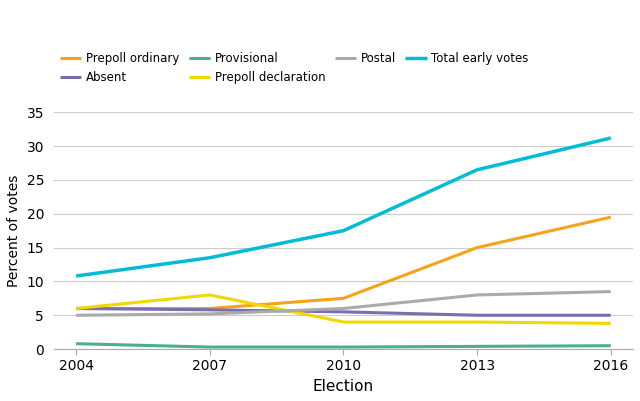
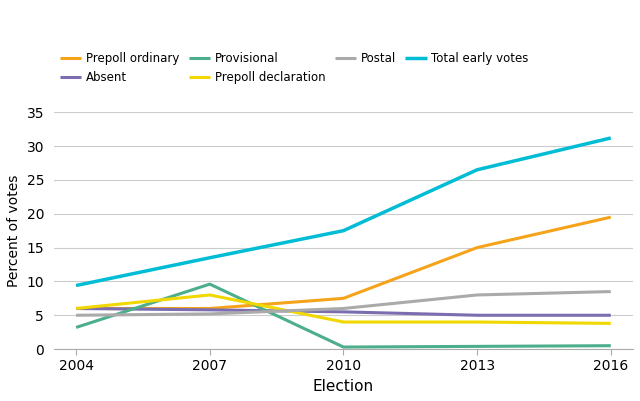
Provisional/2004: 0.8 -> 3.2
Total early votes/2004: 10.8 -> 9.4
Provisional/2007: 0.3 -> 9.6
